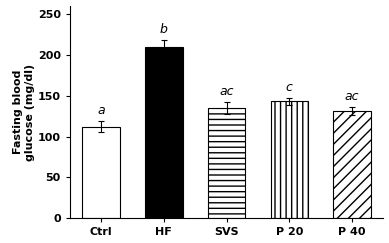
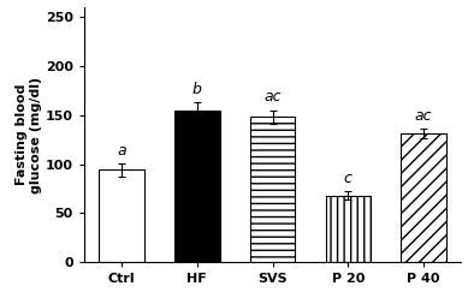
Ctrl: 112 -> 94
HF: 209 -> 154
SVS: 135 -> 148
P 20: 143 -> 68
